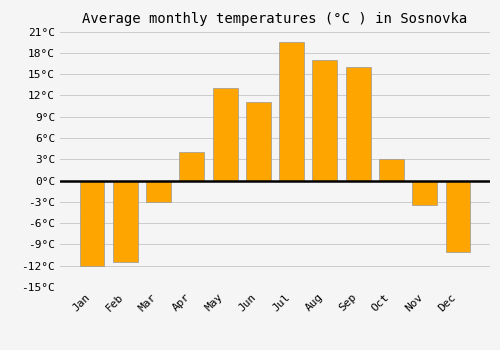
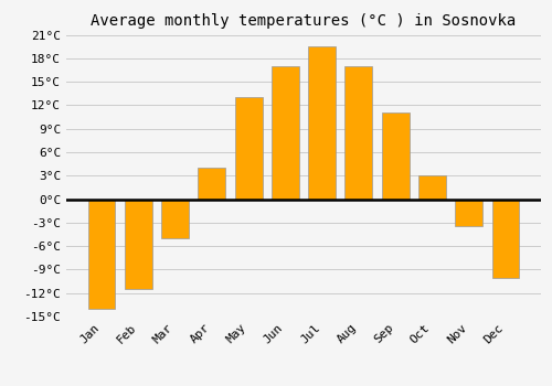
Jan: -12.0°C -> -14.0°C
Mar: -3.0°C -> -5.0°C
Jun: 11.0°C -> 17.0°C
Sep: 16.0°C -> 11.0°C
